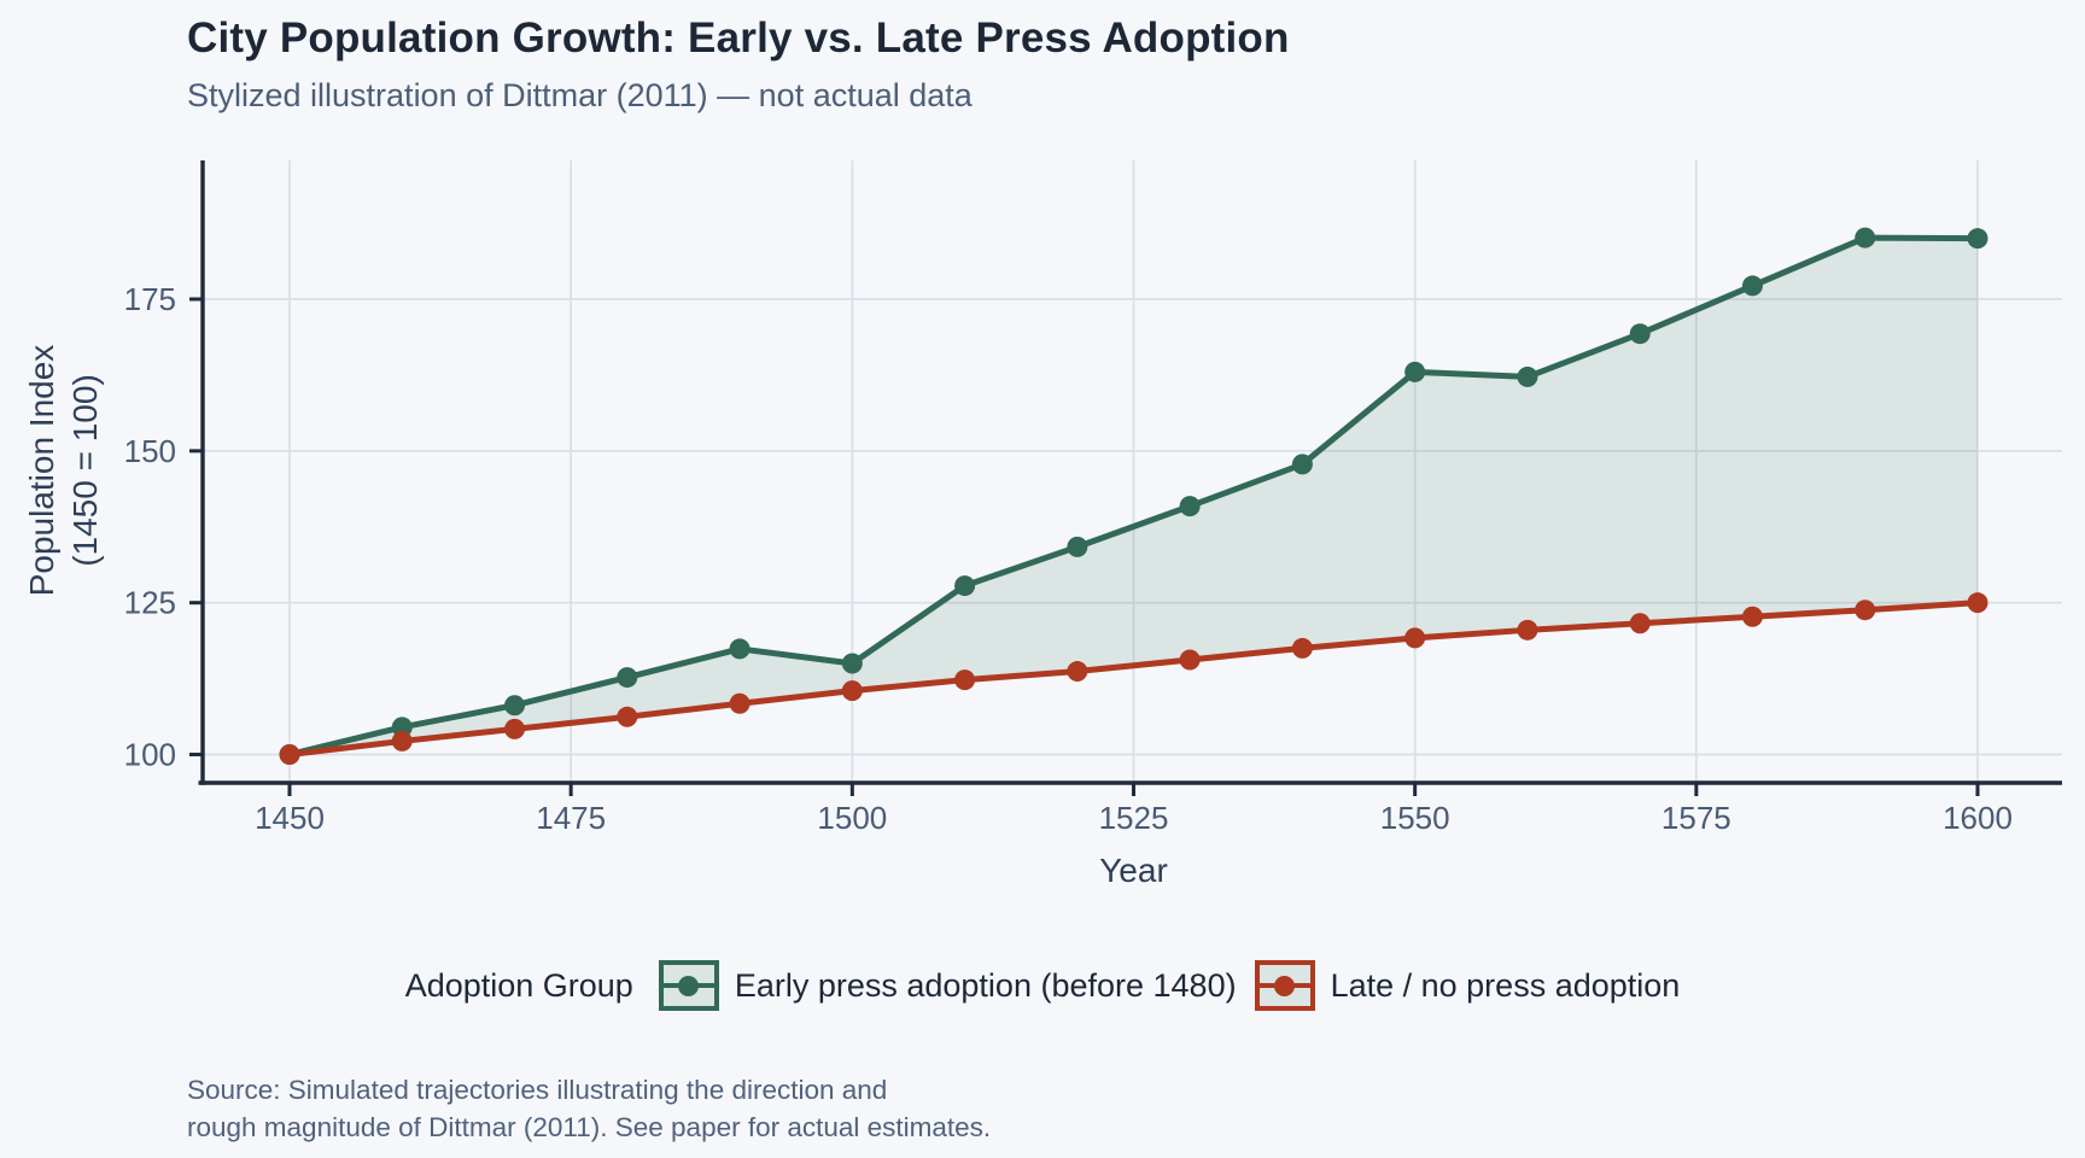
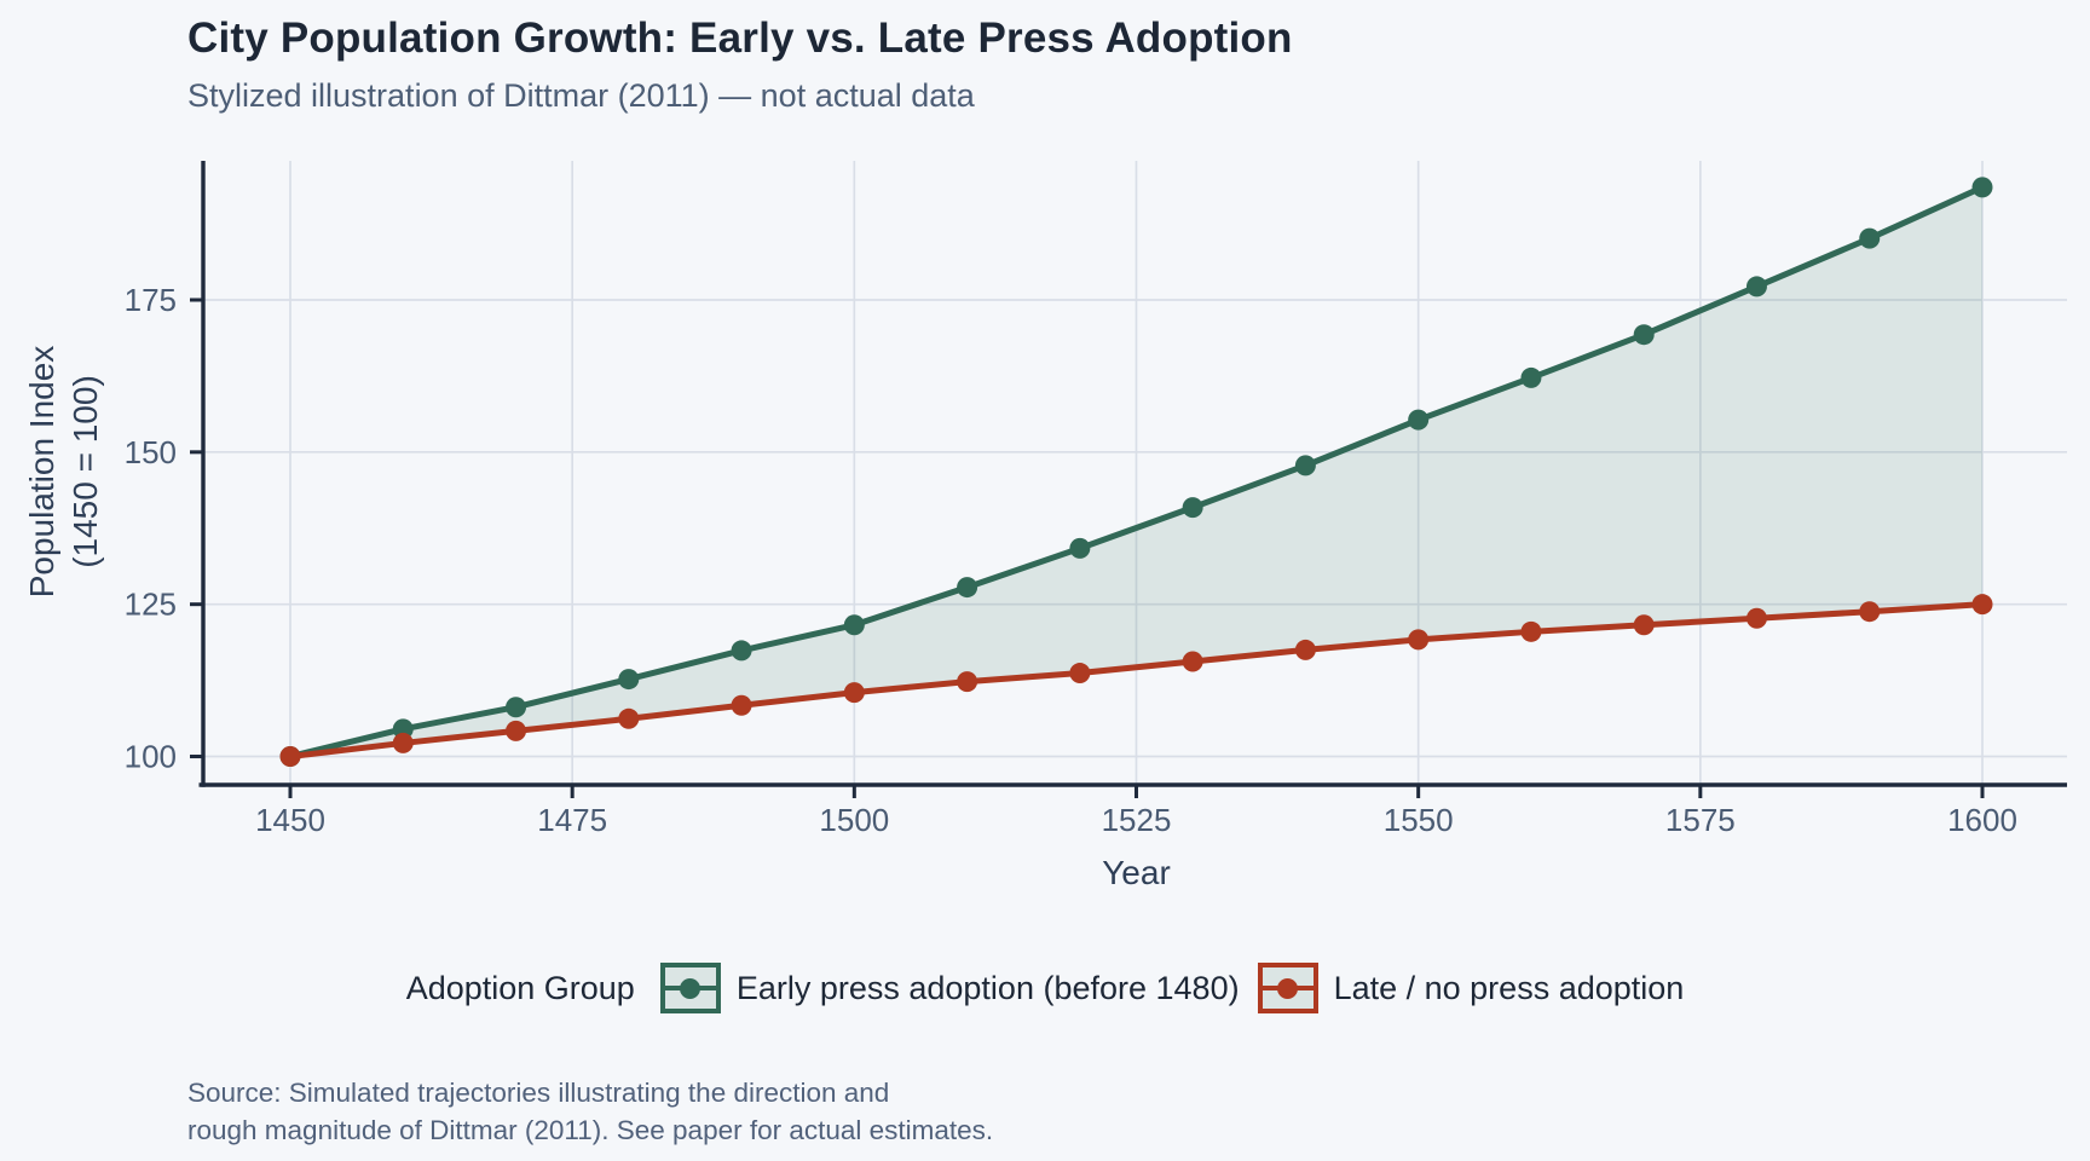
Early press adoption (before 1480)/1500: 115 -> 122
Early press adoption (before 1480)/1550: 163 -> 155
Early press adoption (before 1480)/1600: 185 -> 194
